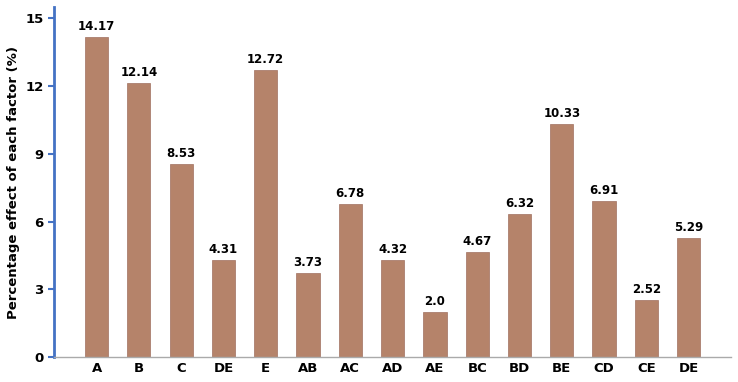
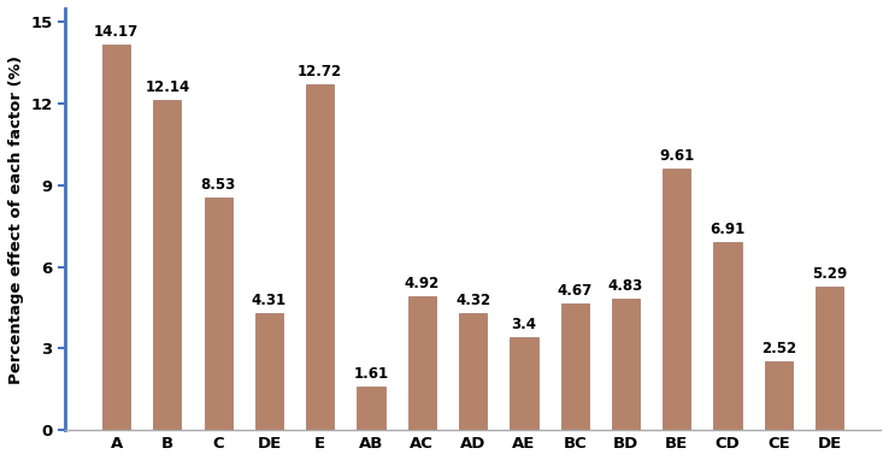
AB: 3.73 -> 1.61
AC: 6.78 -> 4.92
AE: 2.0 -> 3.4
BD: 6.32 -> 4.83
BE: 10.33 -> 9.61
